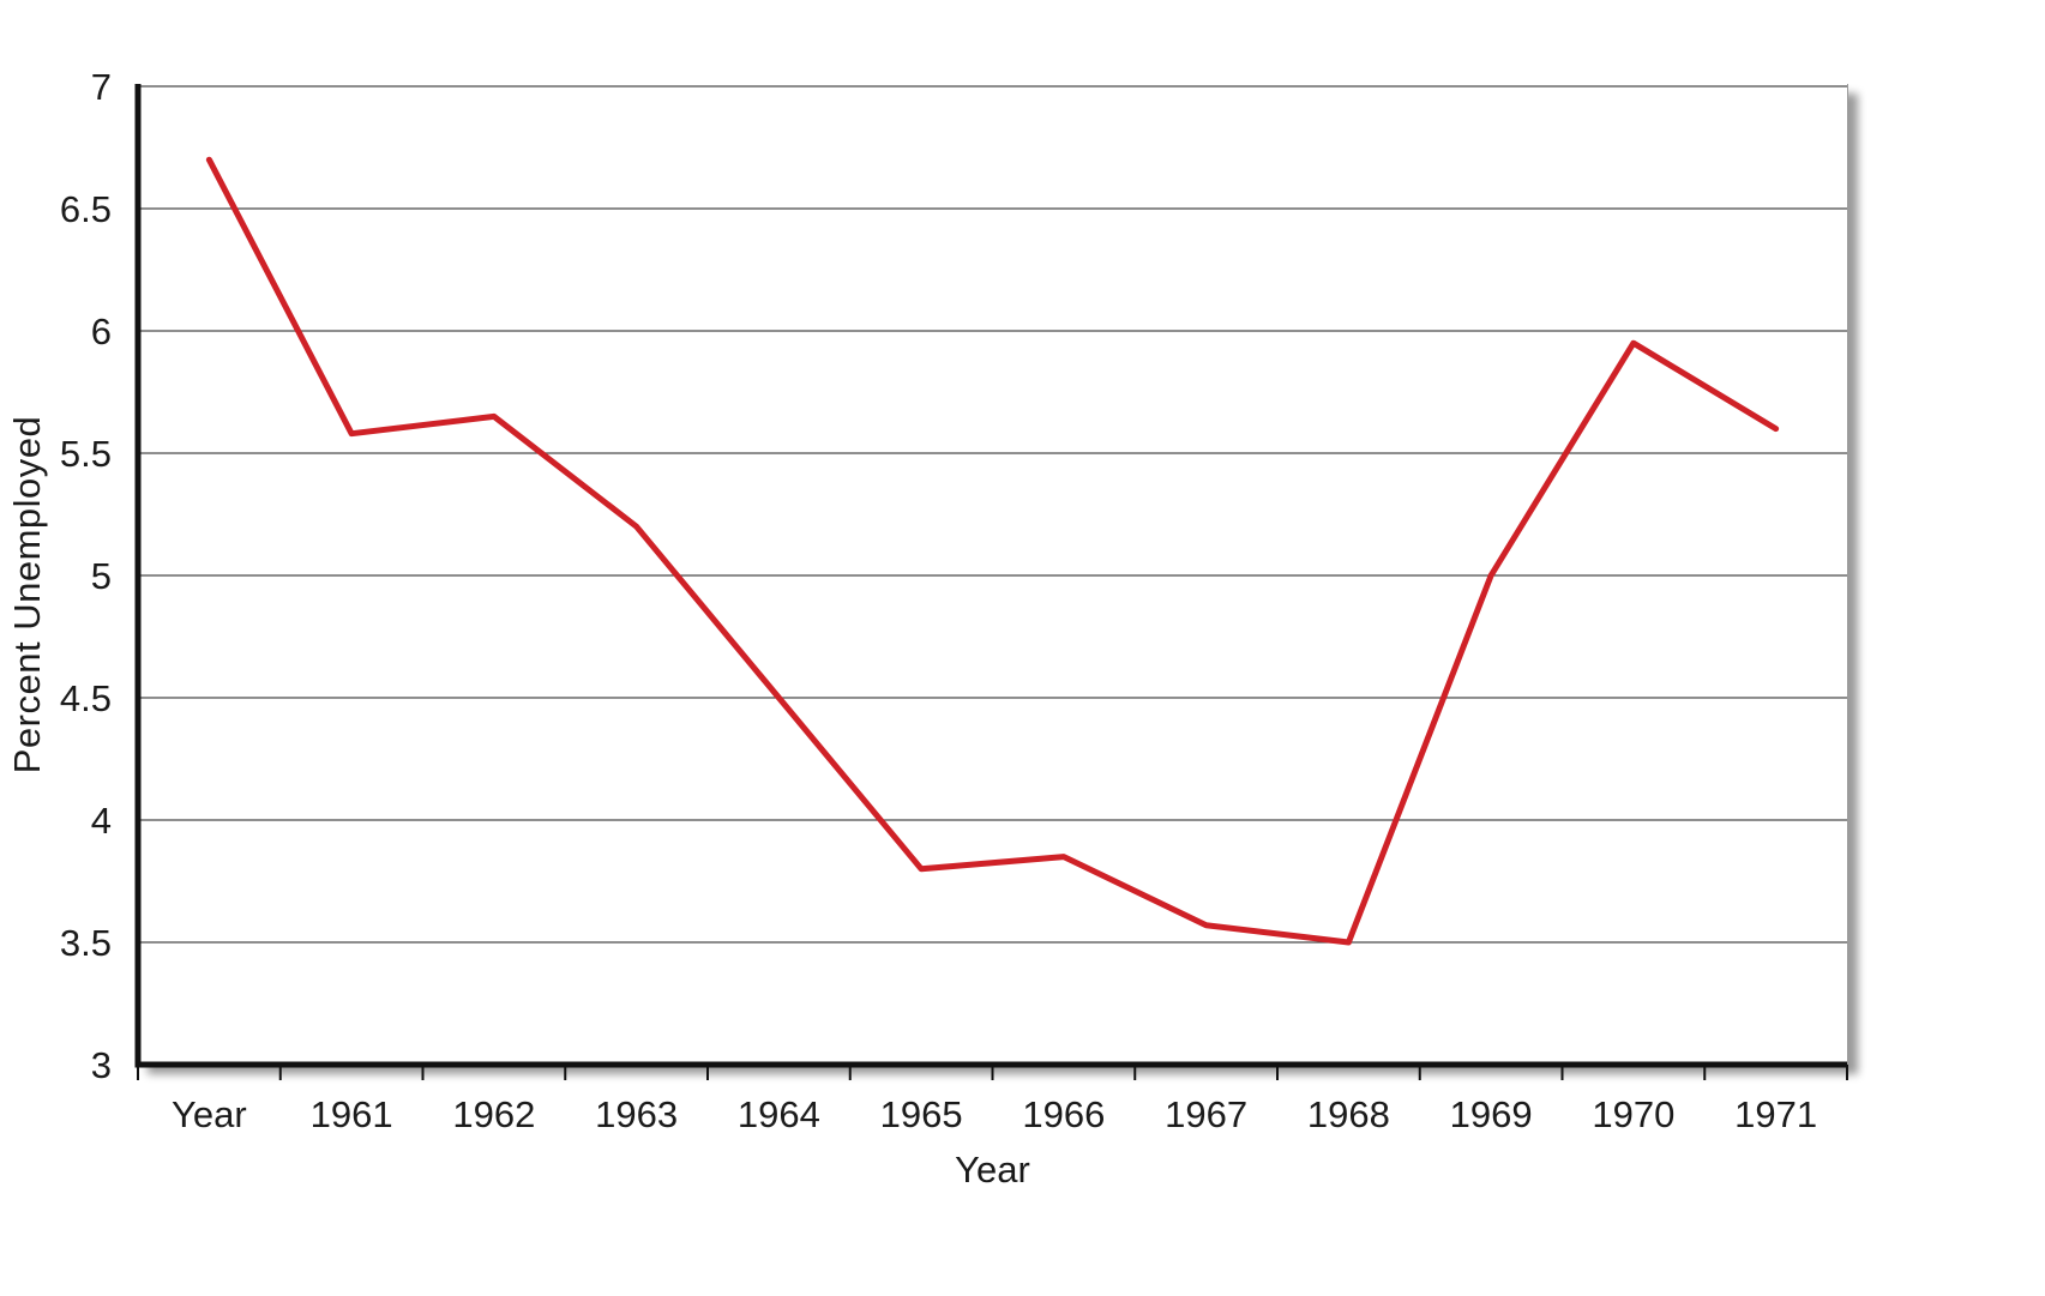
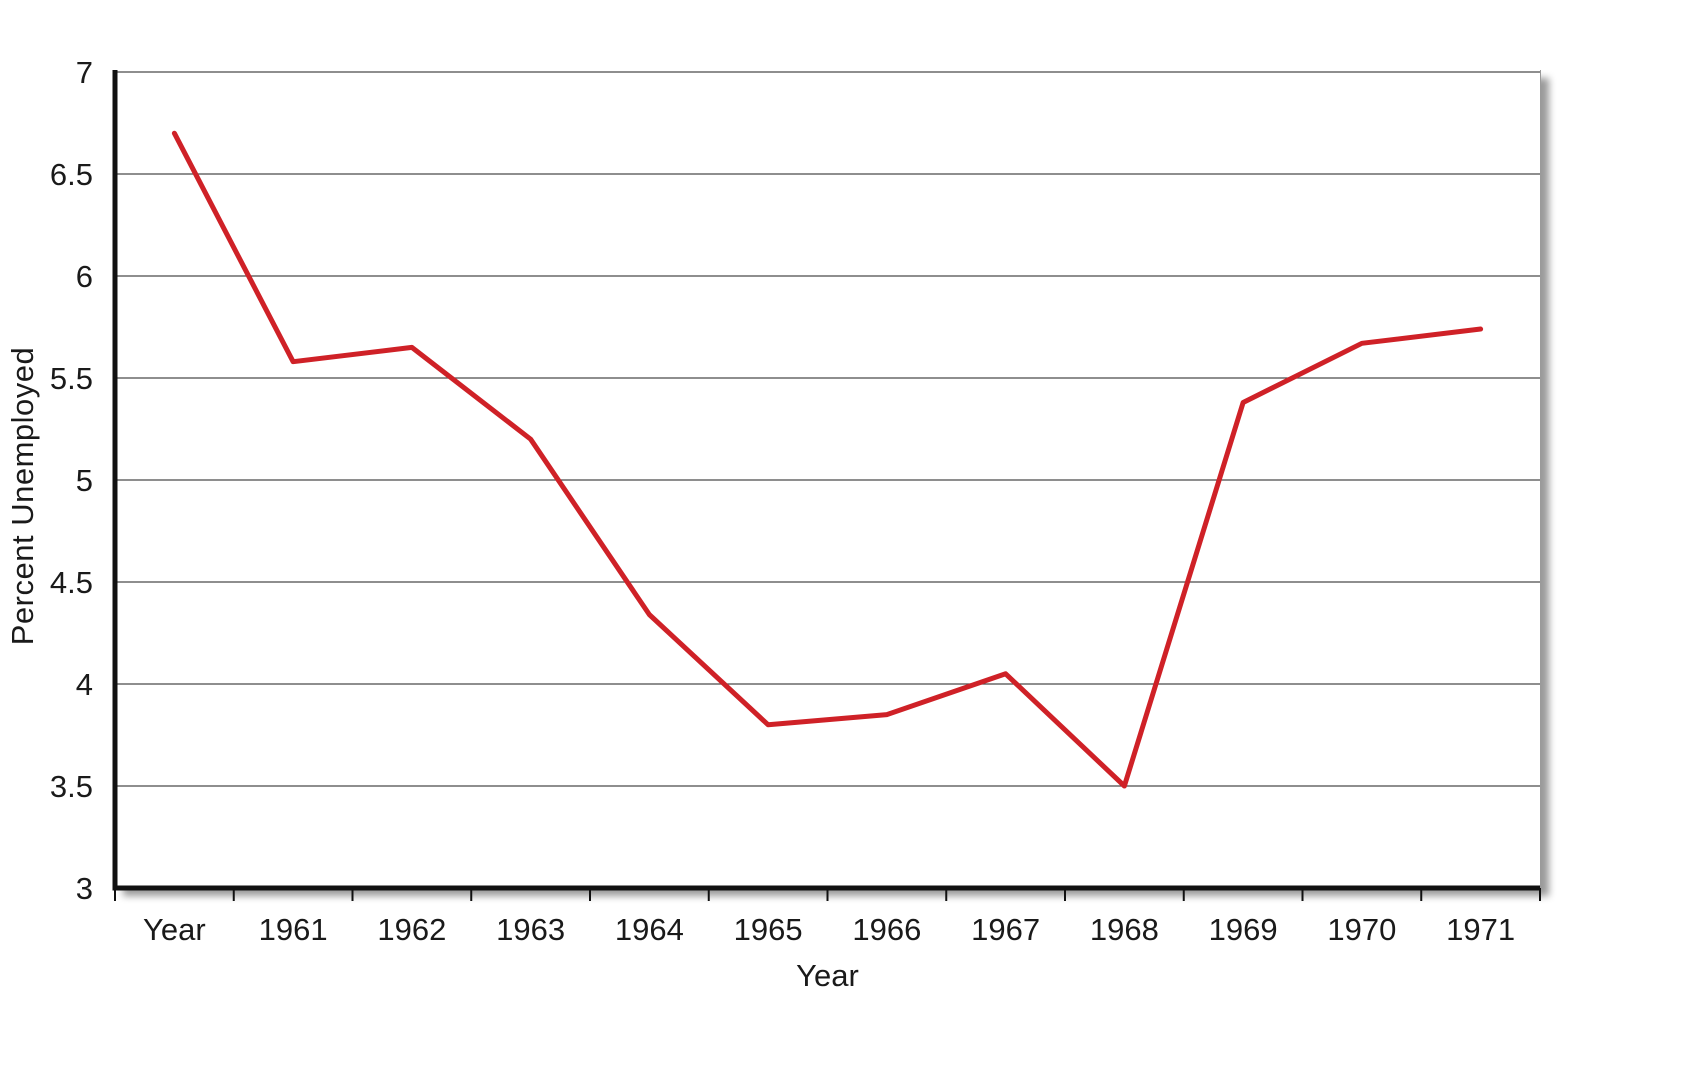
1964: 4.50 -> 4.34
1967: 3.57 -> 4.05
1969: 5.00 -> 5.38
1970: 5.95 -> 5.67
1971: 5.60 -> 5.74
